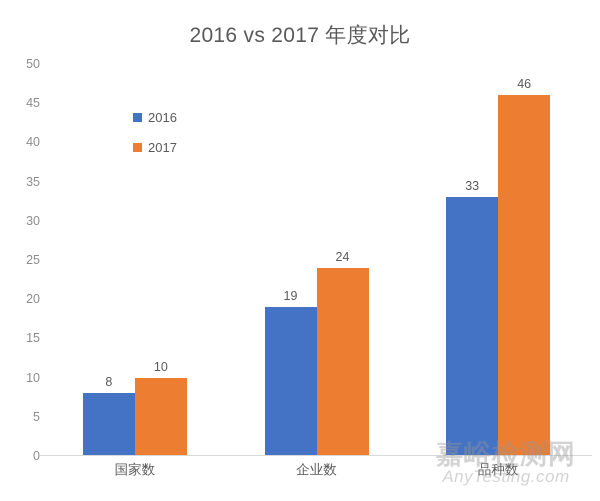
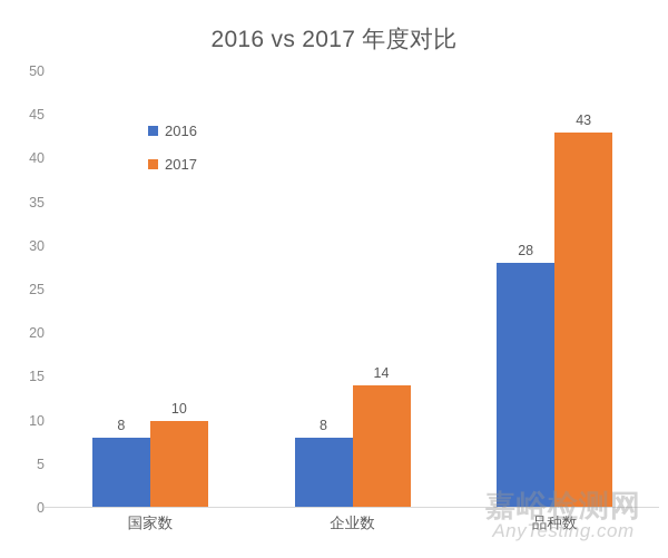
2016/企业数: 19 -> 8
2017/企业数: 24 -> 14
2016/品种数: 33 -> 28
2017/品种数: 46 -> 43
